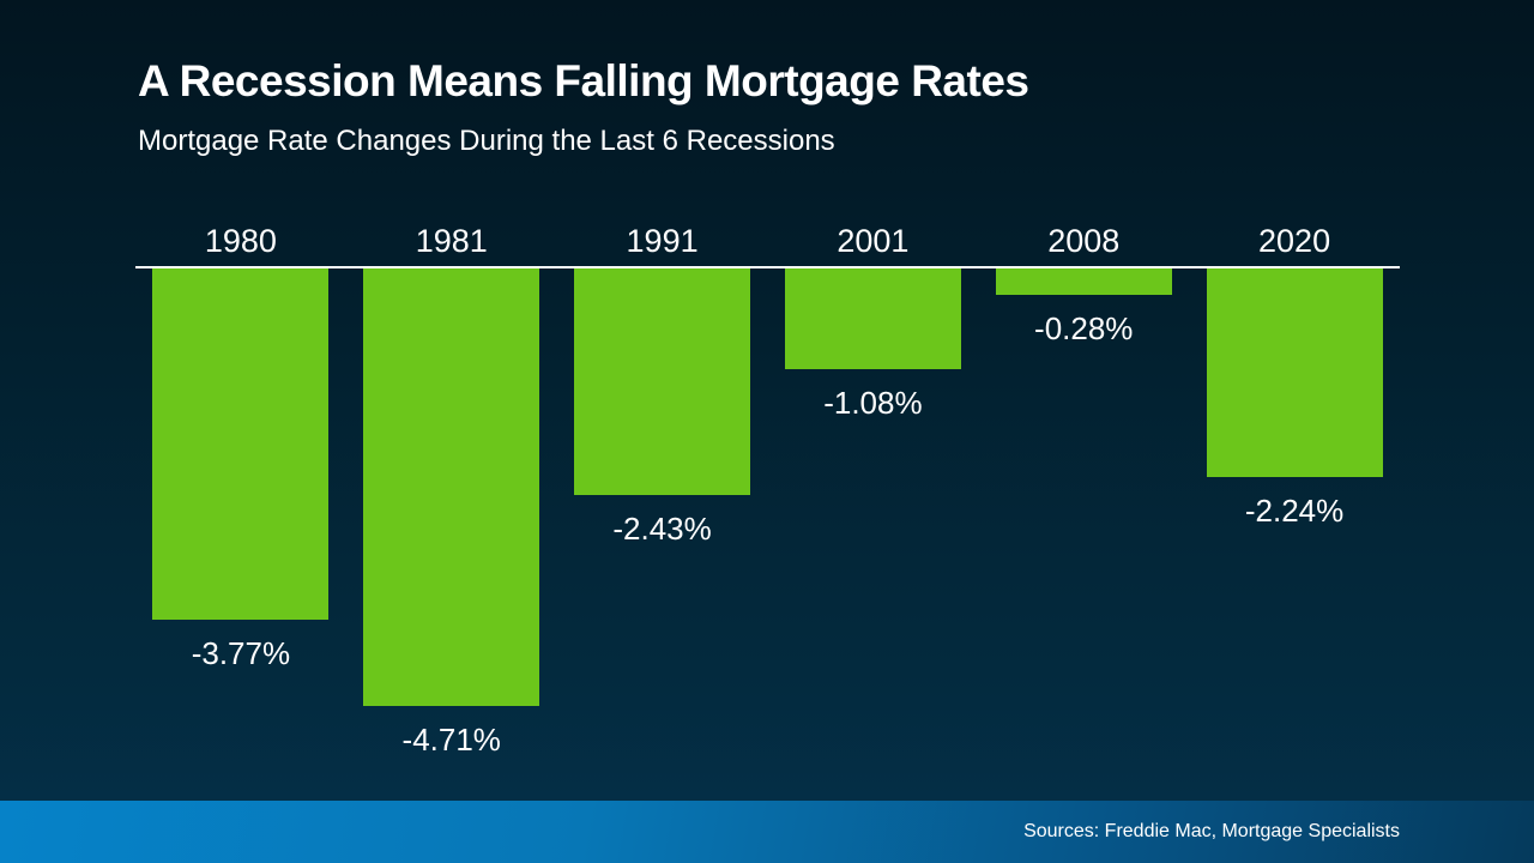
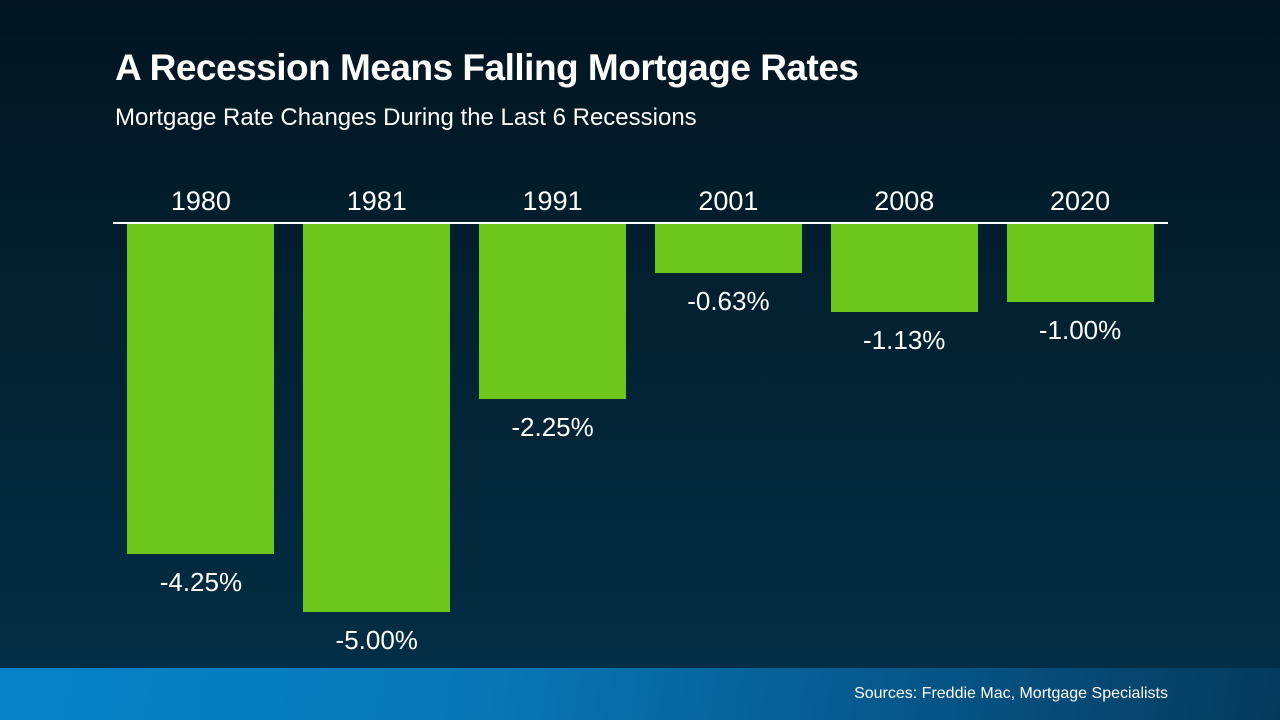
1980: -3.77% -> -4.25%
1981: -4.71% -> -5.00%
1991: -2.43% -> -2.25%
2001: -1.08% -> -0.63%
2008: -0.28% -> -1.13%
2020: -2.24% -> -1.00%
